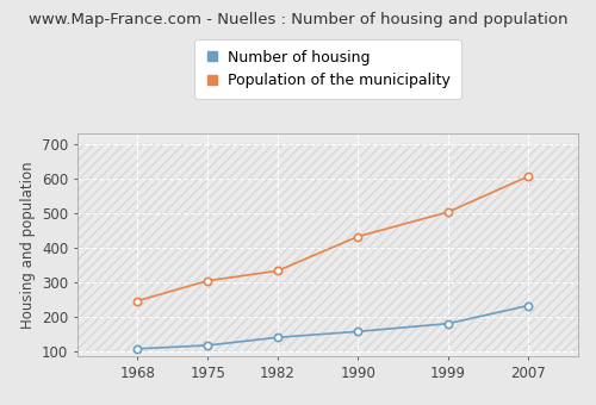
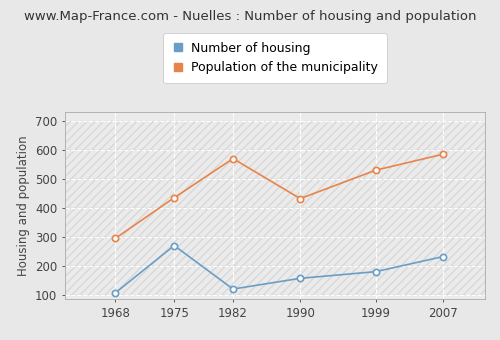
Population of the municipality/1968: 246 -> 295
Number of housing/1975: 117 -> 270
Population of the municipality/1975: 304 -> 435
Number of housing/1982: 140 -> 120
Population of the municipality/1982: 333 -> 570
Population of the municipality/1999: 503 -> 530
Population of the municipality/2007: 606 -> 585
